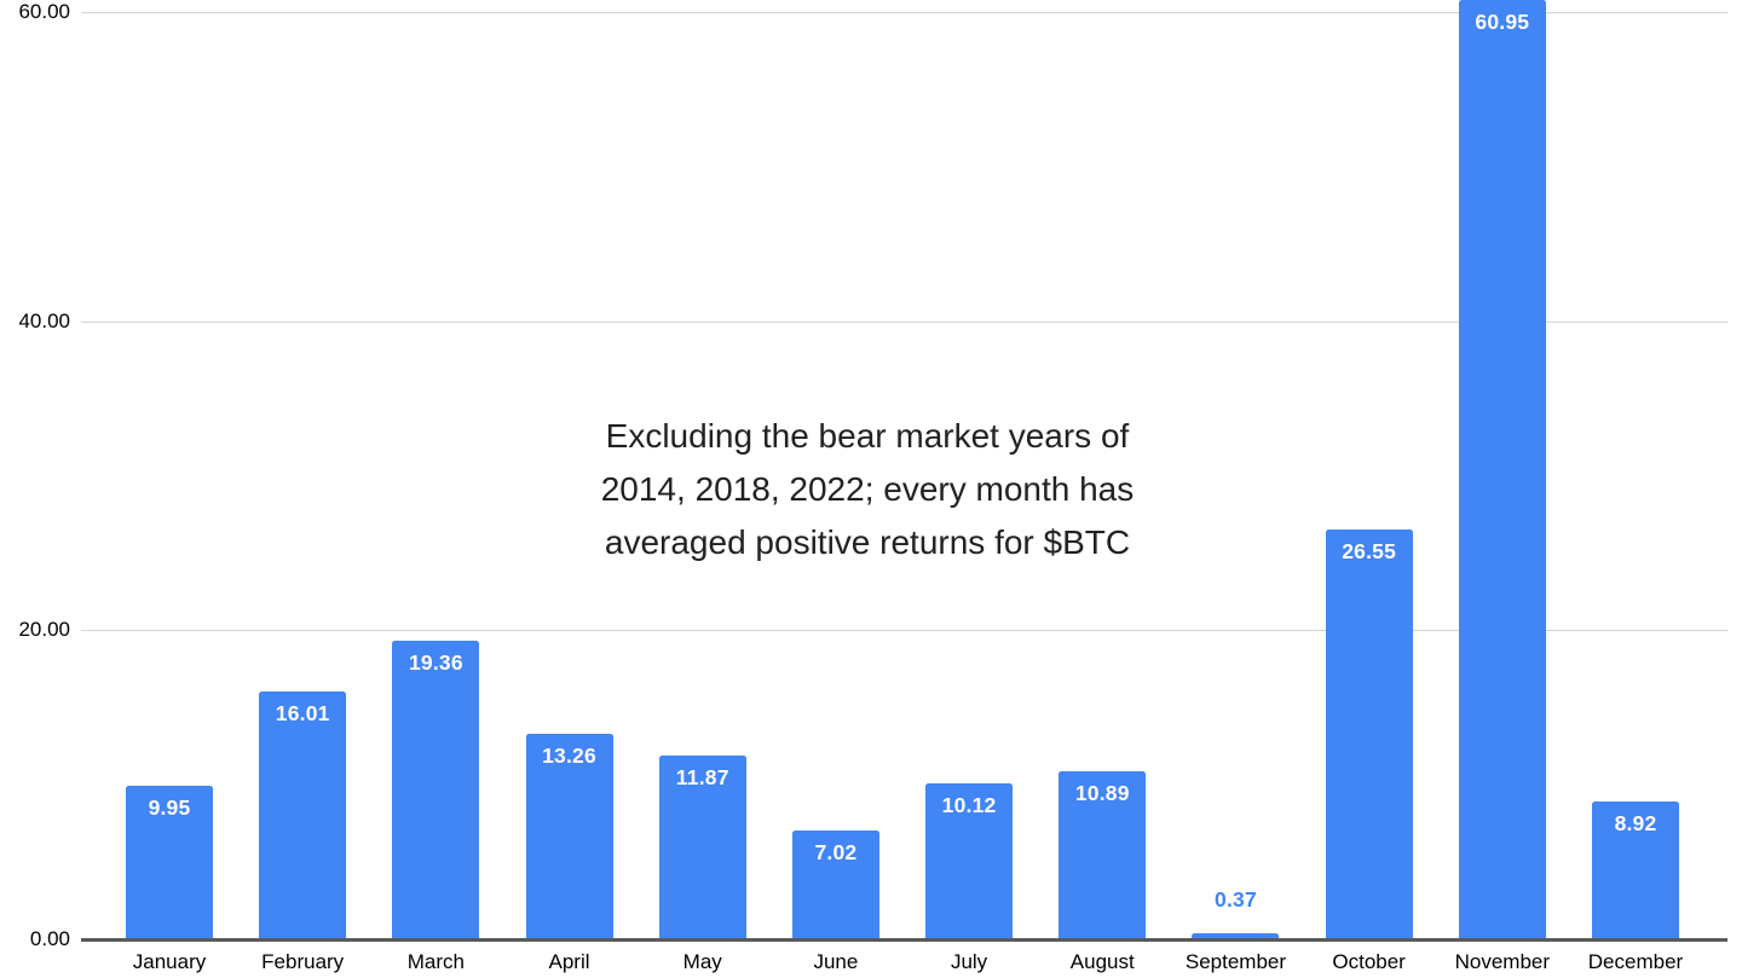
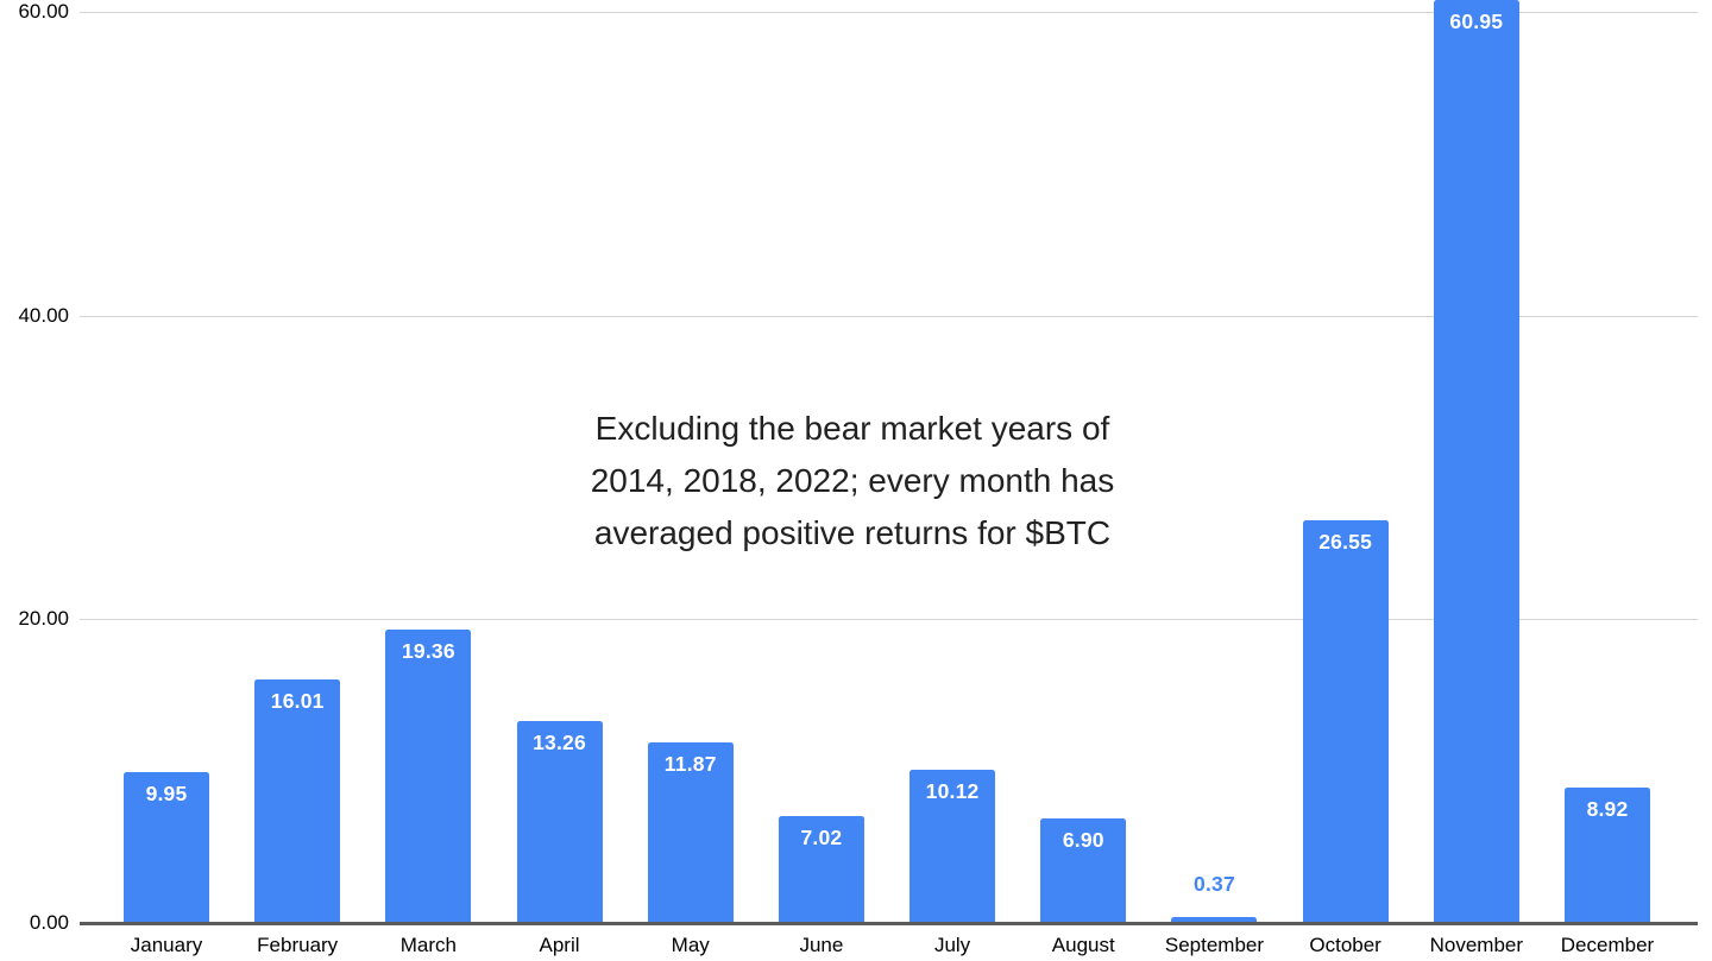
August: 10.89 -> 6.90
